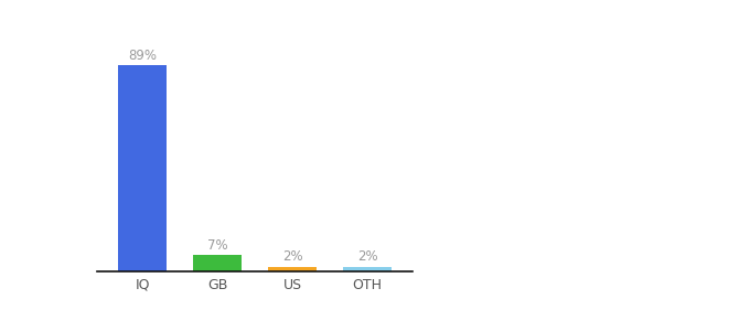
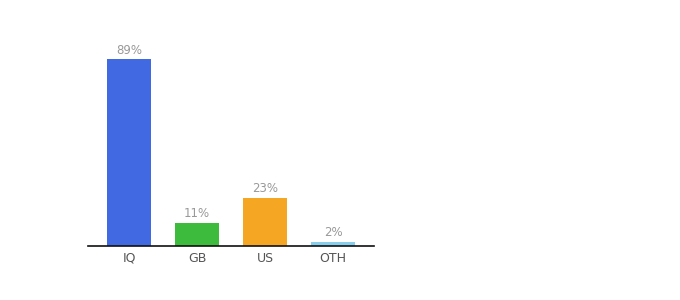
GB: 7% -> 11%
US: 2% -> 23%
